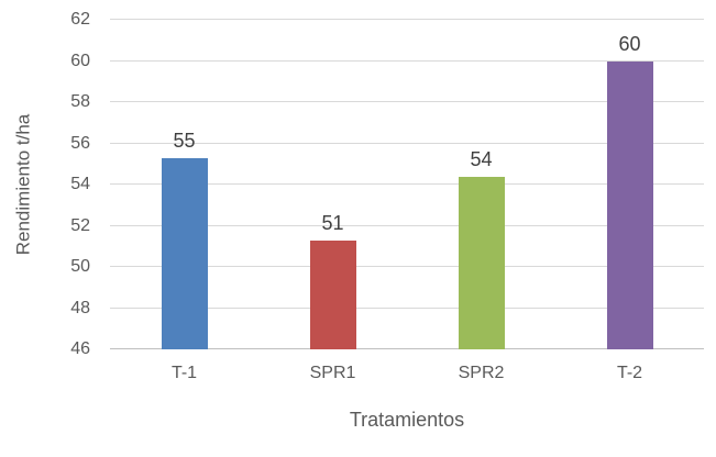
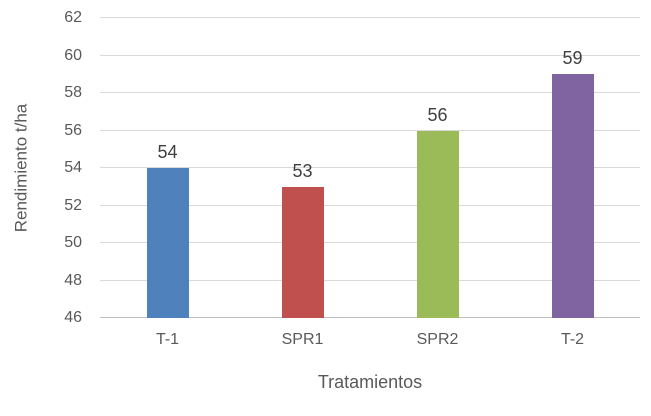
T-1: 55 -> 54
SPR1: 51 -> 53
SPR2: 54 -> 56
T-2: 60 -> 59
